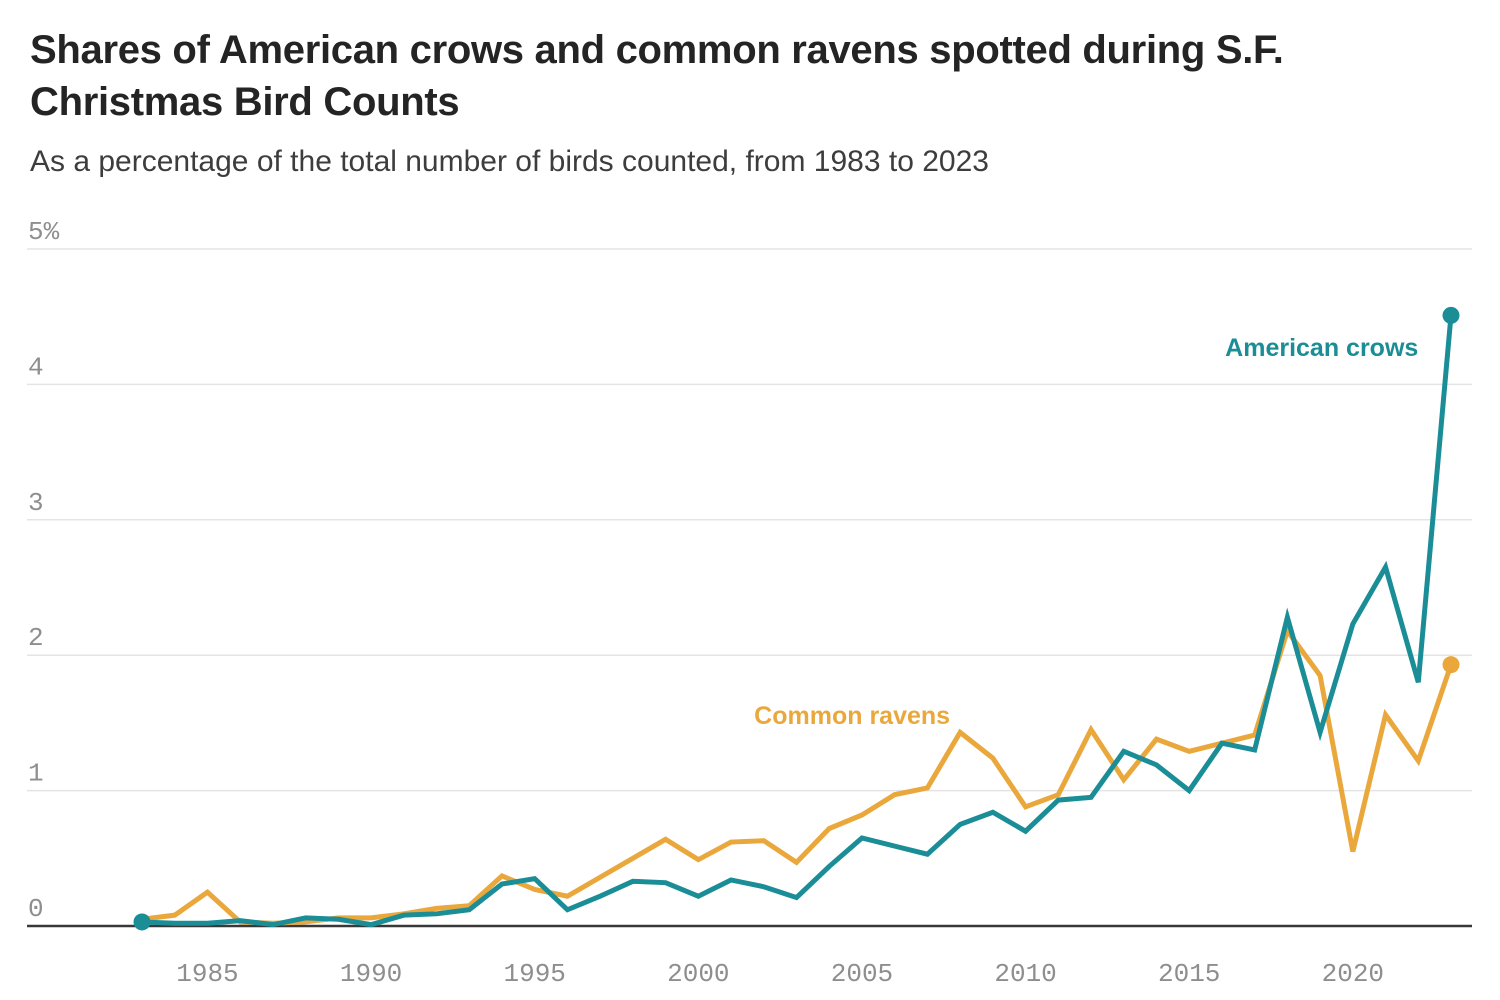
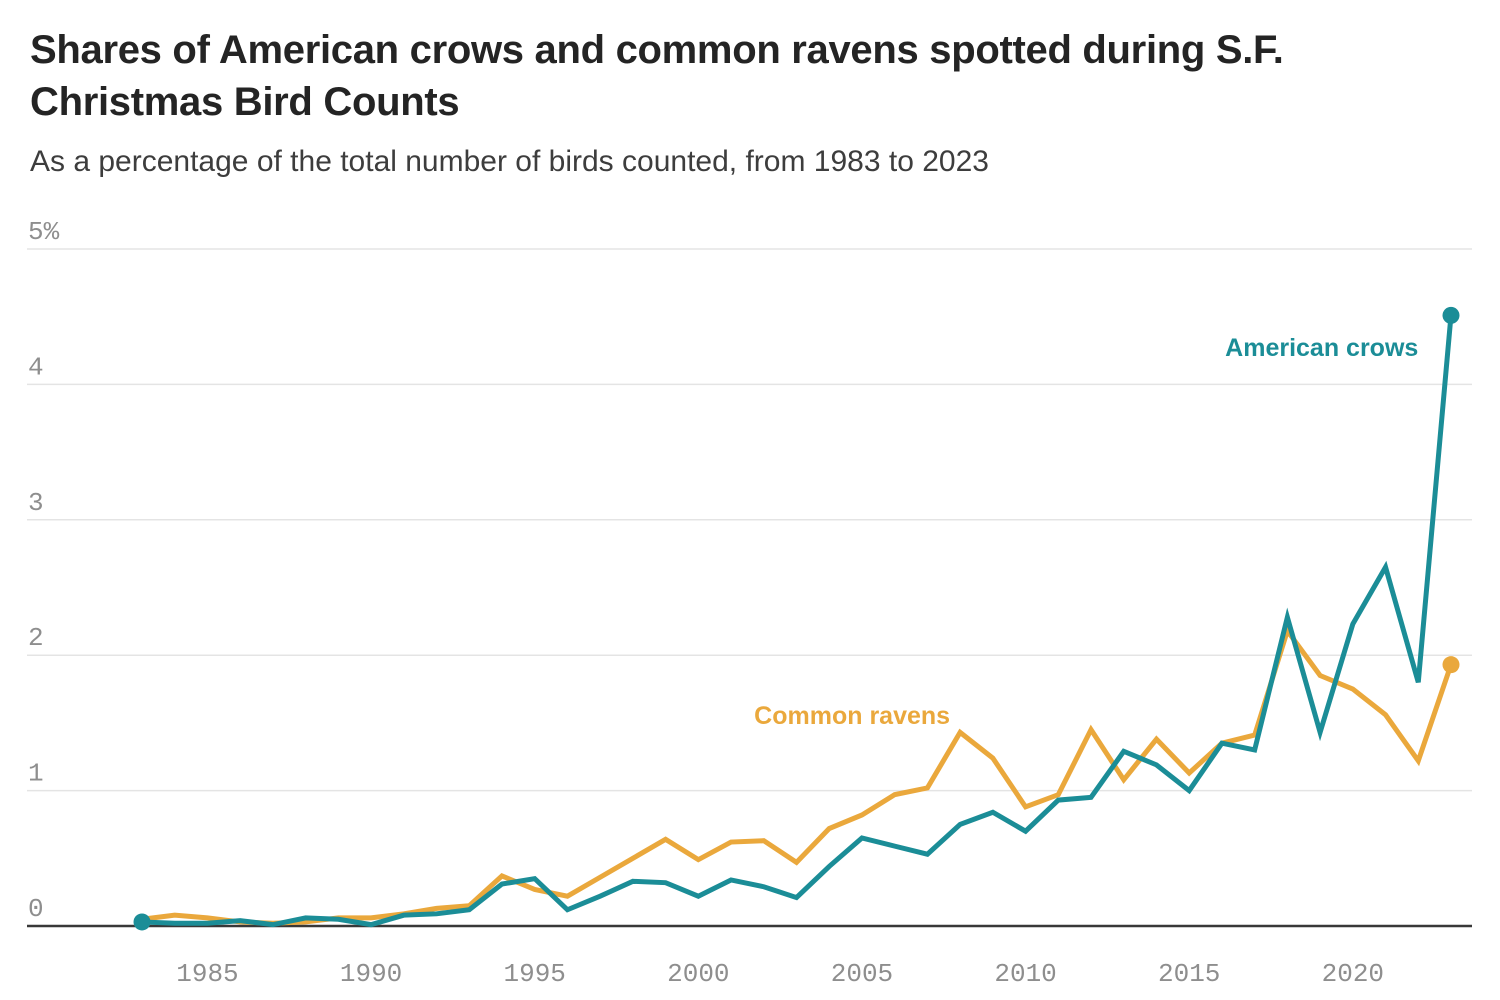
Common ravens/1985: 0.25% -> 0.06%
Common ravens/2015: 1.29% -> 1.13%
Common ravens/2020: 0.55% -> 1.75%
